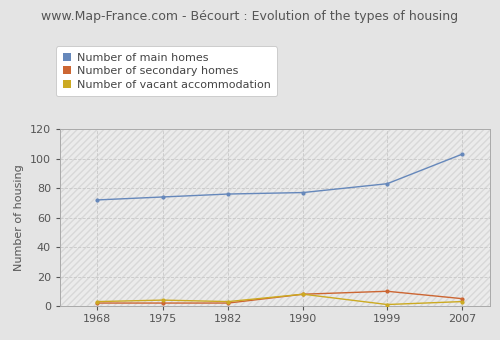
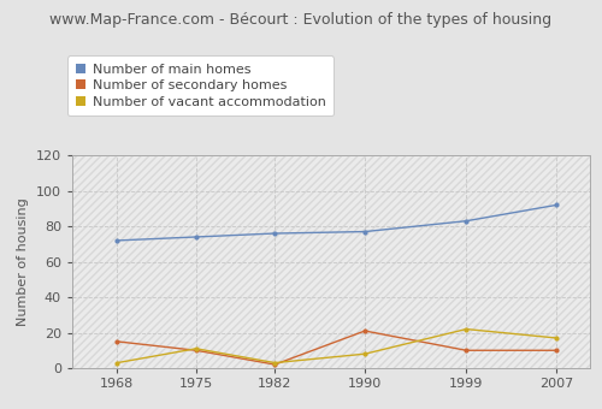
Number of secondary homes/1968: 2 -> 15
Number of secondary homes/1975: 2 -> 10
Number of vacant accommodation/1975: 4 -> 11
Number of secondary homes/1990: 8 -> 21
Number of vacant accommodation/1999: 1 -> 22
Number of main homes/2007: 103 -> 92
Number of secondary homes/2007: 5 -> 10
Number of vacant accommodation/2007: 3 -> 17
